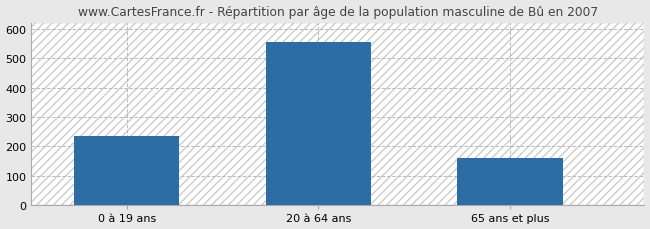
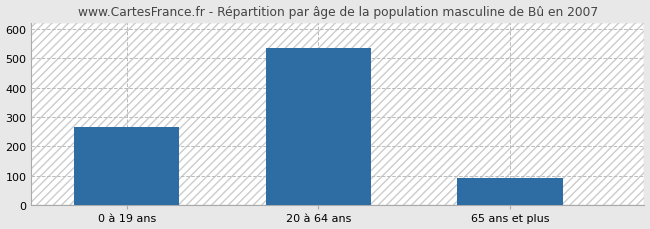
0 à 19 ans: 235 -> 267
20 à 64 ans: 555 -> 533
65 ans et plus: 160 -> 92
